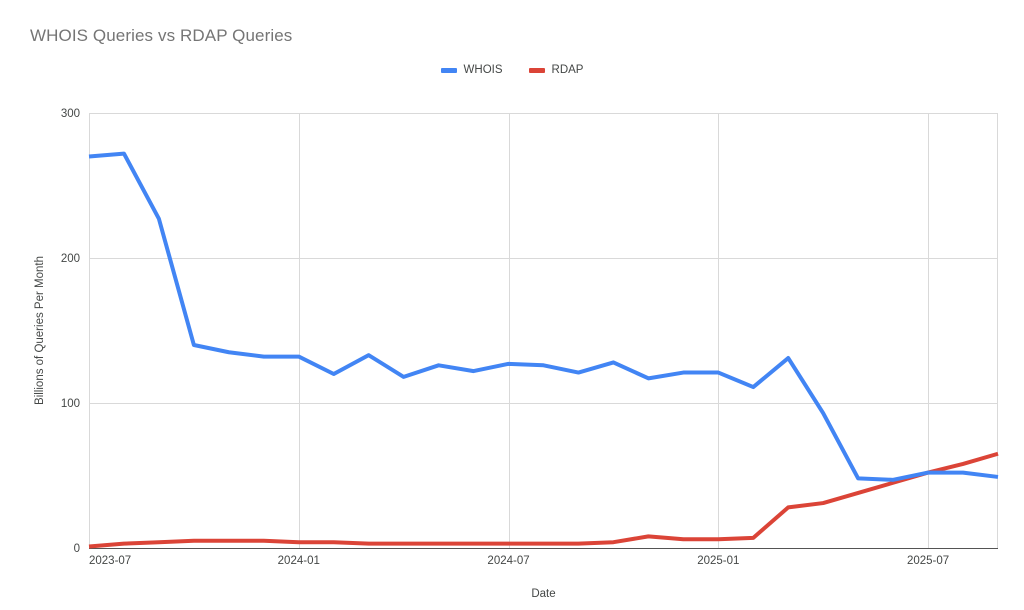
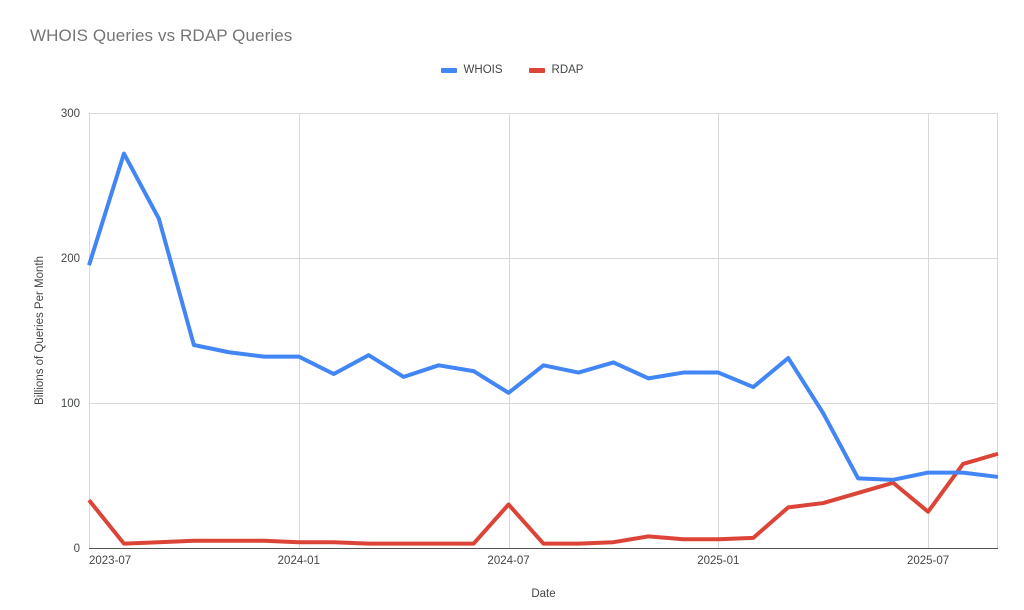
WHOIS/2023-07: 270 -> 195
RDAP/2023-07: 1 -> 33
WHOIS/2024-07: 127 -> 107
RDAP/2024-07: 3 -> 30
RDAP/2025-07: 52 -> 25
